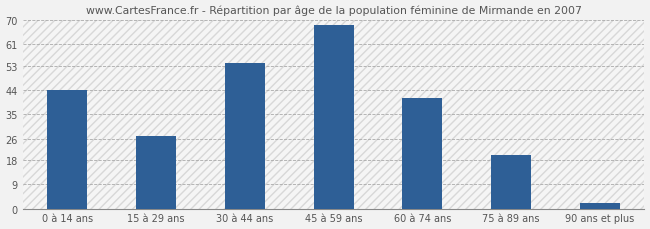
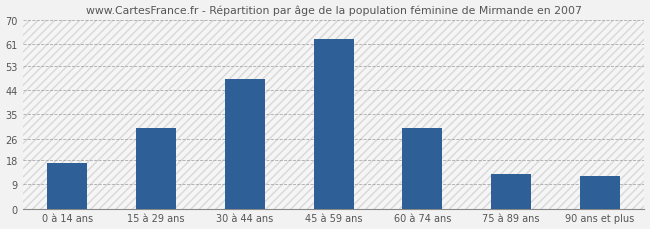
0 à 14 ans: 44 -> 17
15 à 29 ans: 27 -> 30
30 à 44 ans: 54 -> 48
45 à 59 ans: 68 -> 63
60 à 74 ans: 41 -> 30
75 à 89 ans: 20 -> 13
90 ans et plus: 2 -> 12
